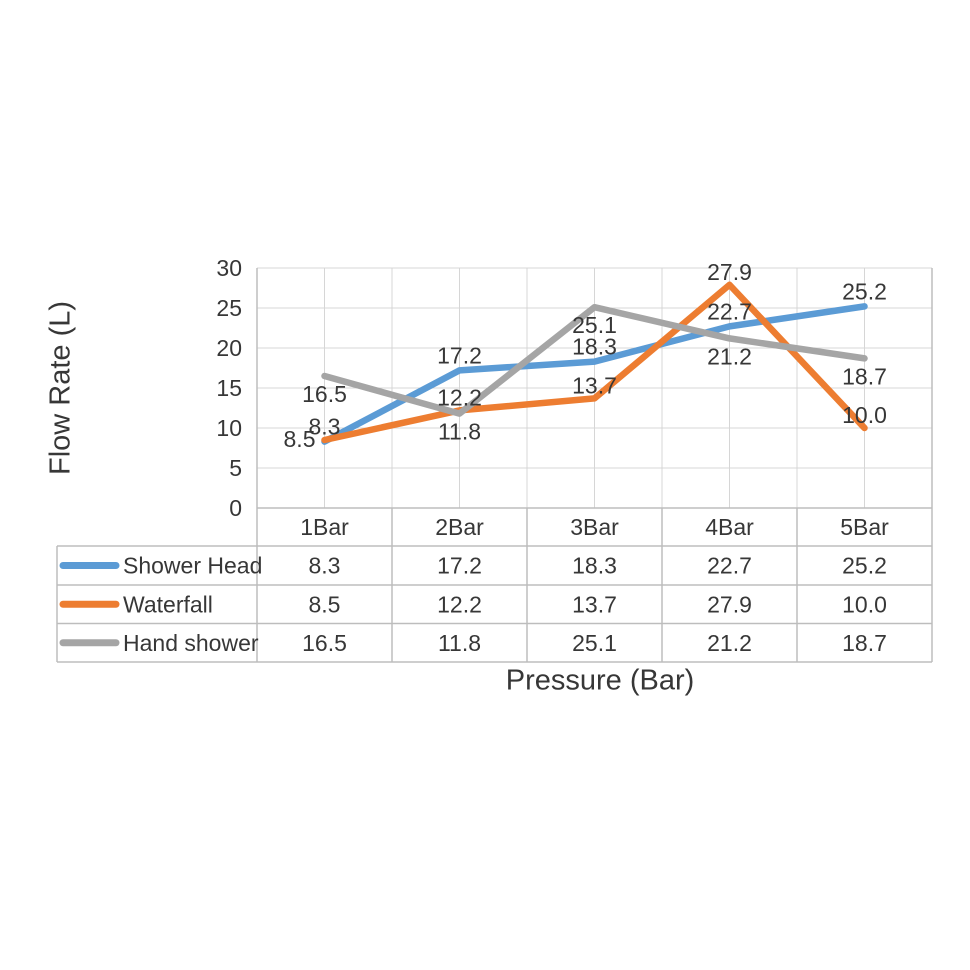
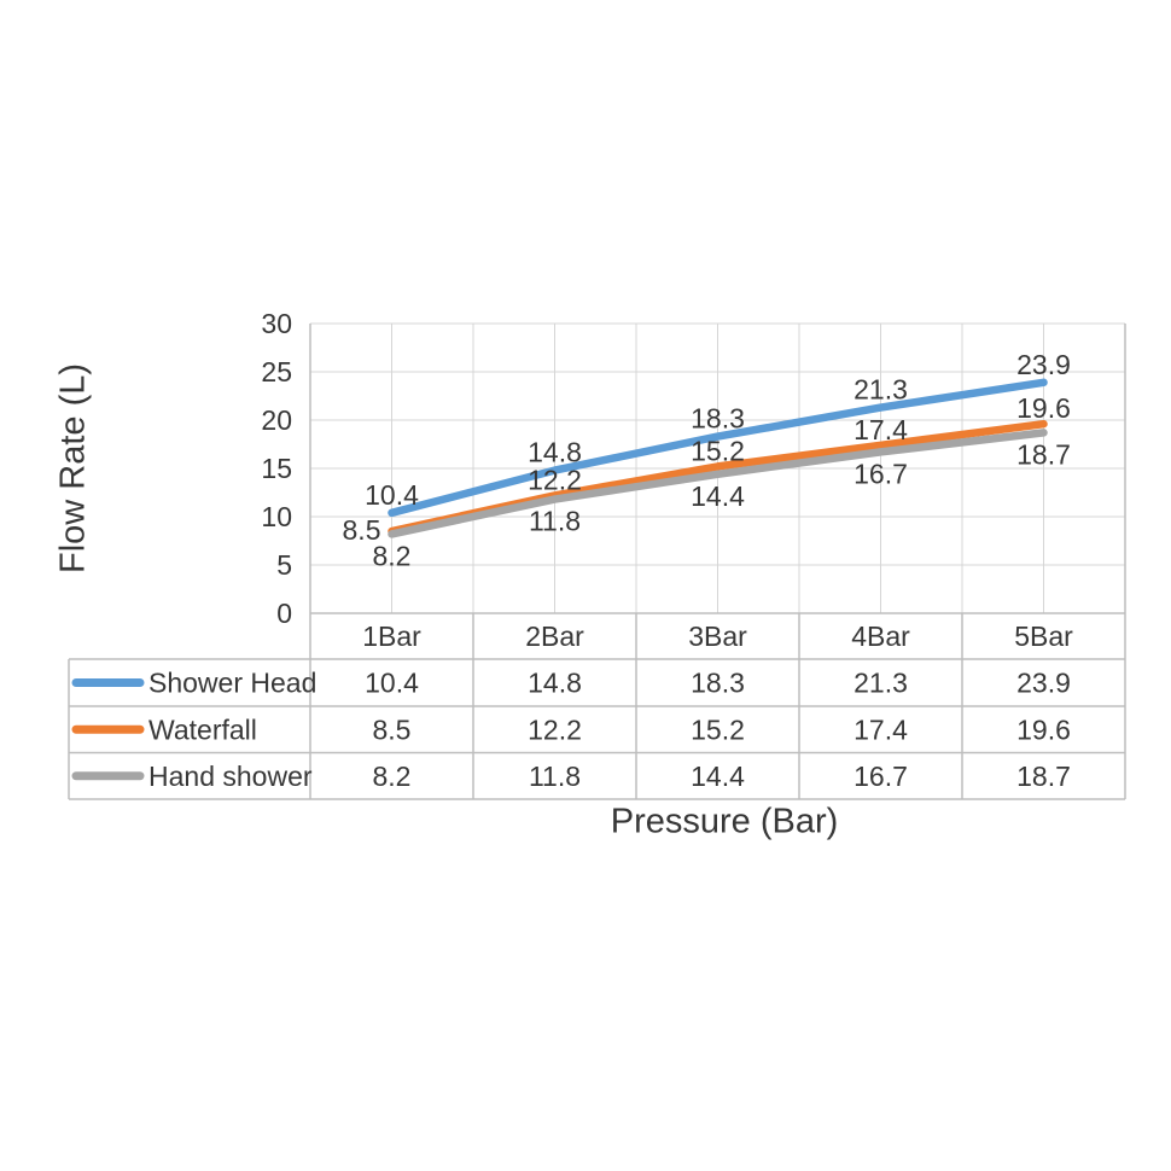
Shower Head/1Bar: 8.3 -> 10.4
Hand shower/1Bar: 16.5 -> 8.2
Shower Head/2Bar: 17.2 -> 14.8
Waterfall/3Bar: 13.7 -> 15.2
Hand shower/3Bar: 25.1 -> 14.4
Shower Head/4Bar: 22.7 -> 21.3
Waterfall/4Bar: 27.9 -> 17.4
Hand shower/4Bar: 21.2 -> 16.7
Shower Head/5Bar: 25.2 -> 23.9
Waterfall/5Bar: 10.0 -> 19.6
